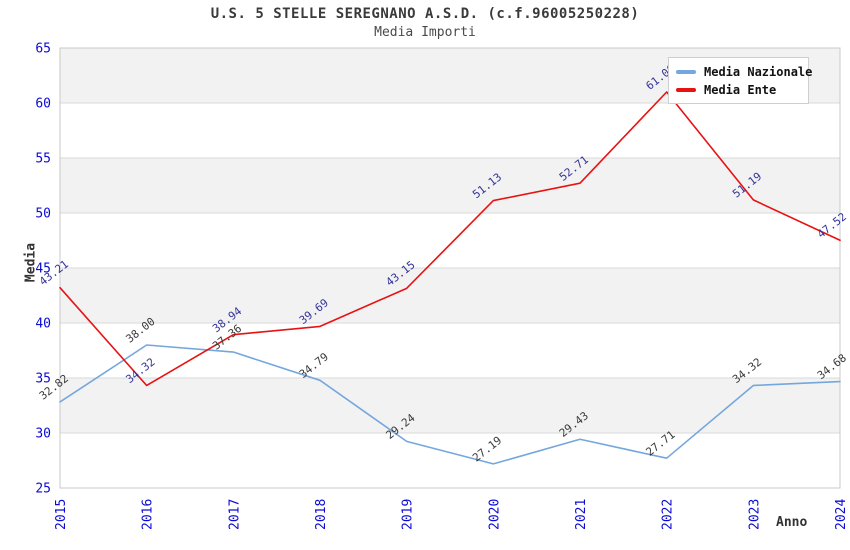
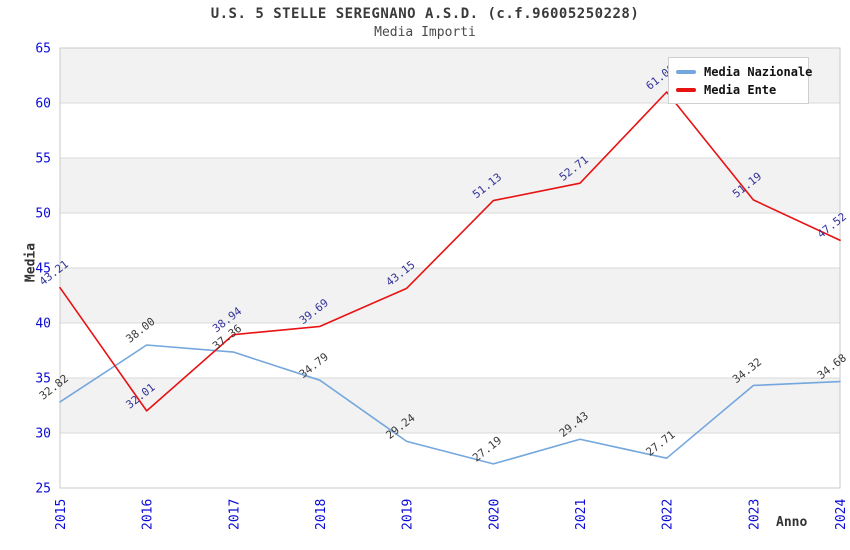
Media Ente/2016: 34.32 -> 32.01
